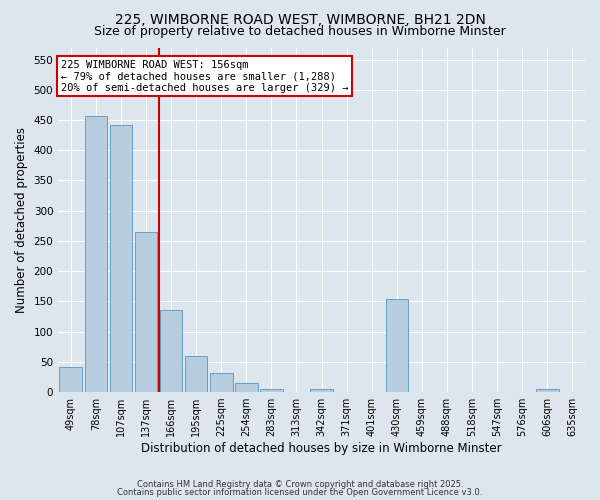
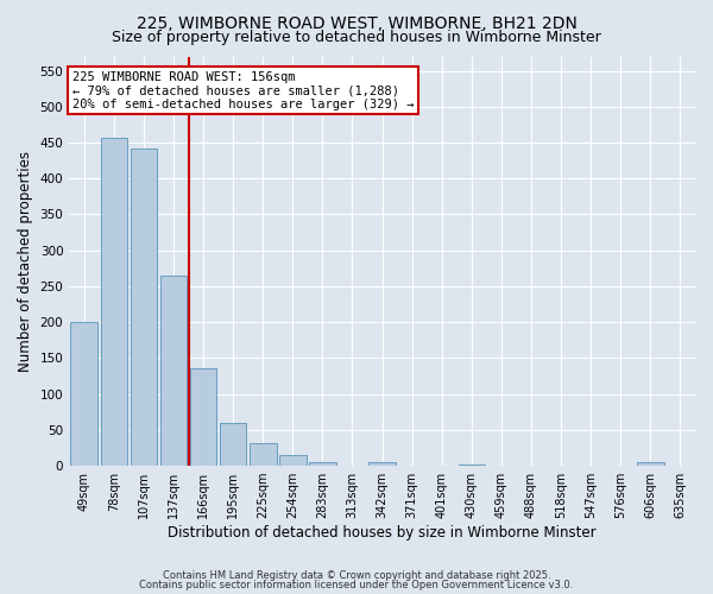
49sqm: 42 -> 201
430sqm: 154 -> 2
